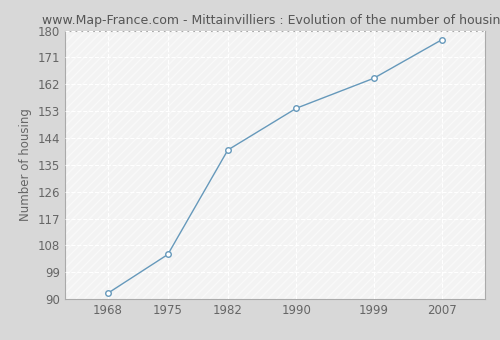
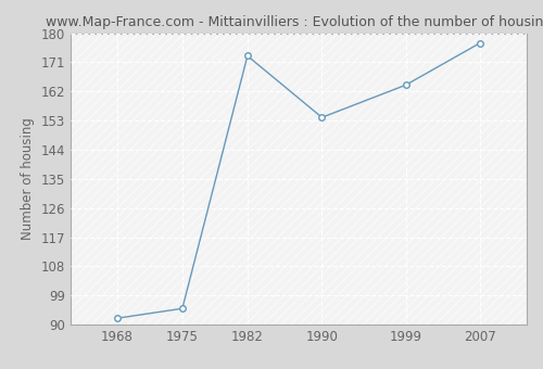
1975: 105 -> 95
1982: 140 -> 173
